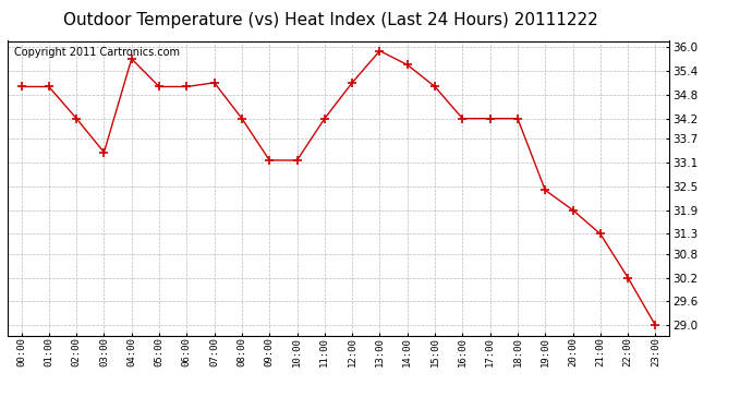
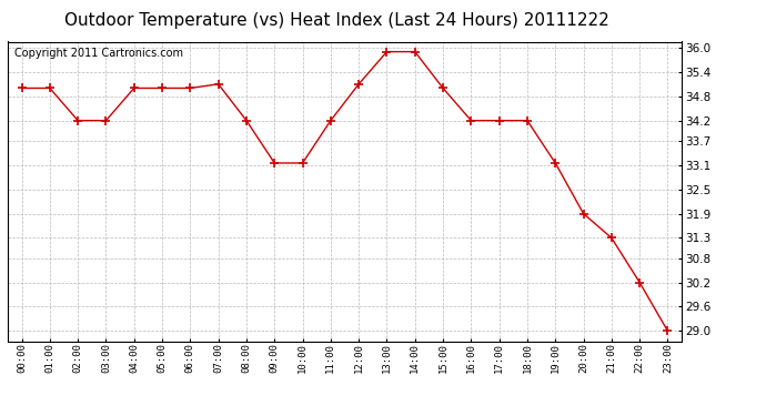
03:00: 33.35 -> 34.20
04:00: 35.70 -> 35.00
14:00: 35.55 -> 35.90
19:00: 32.40 -> 33.15
